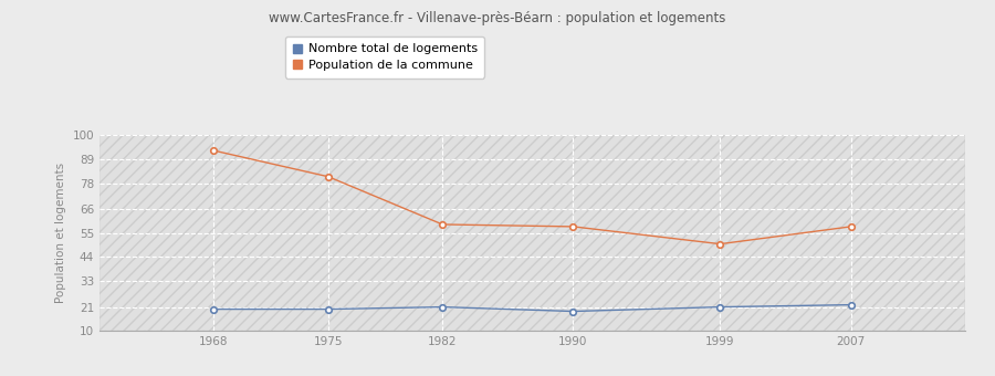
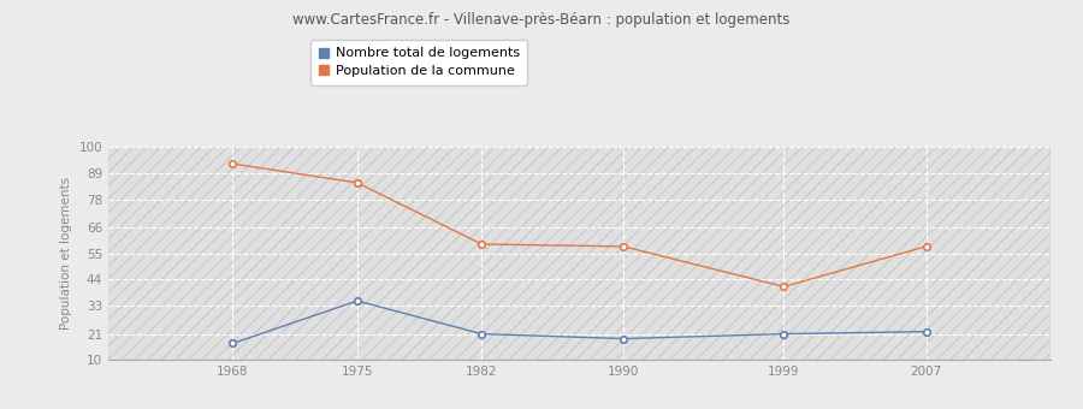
Nombre total de logements/1968: 20 -> 17
Nombre total de logements/1975: 20 -> 35
Population de la commune/1975: 81 -> 85
Population de la commune/1999: 50 -> 41
